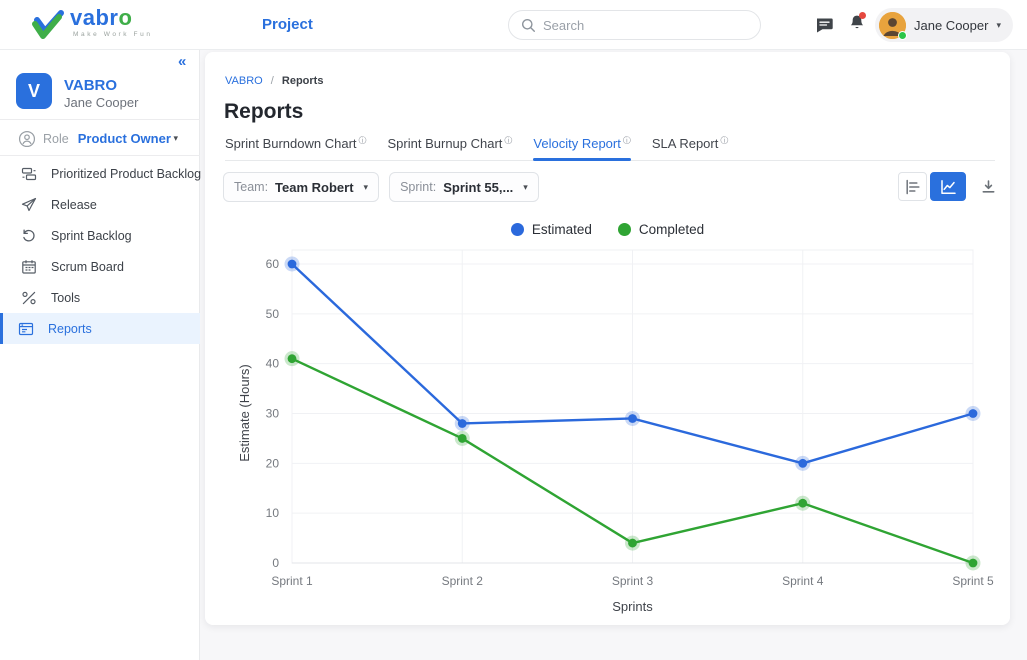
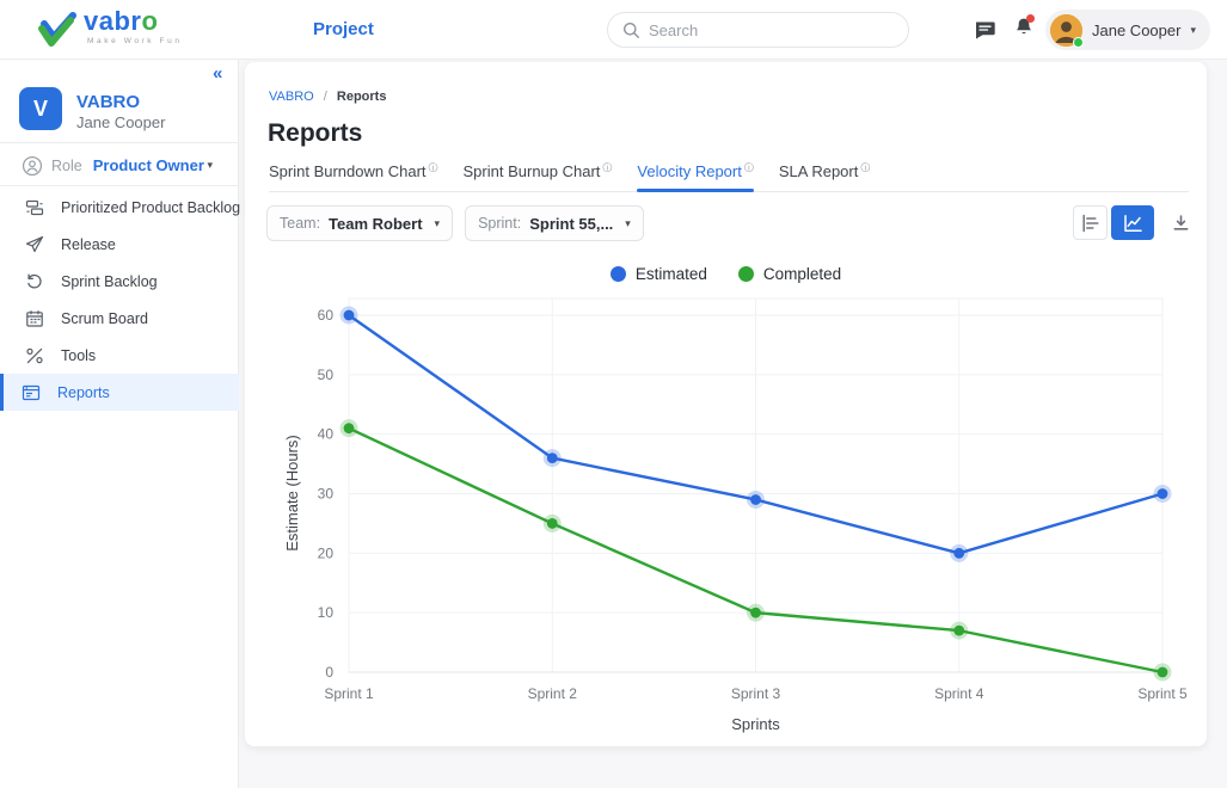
Estimated/Sprint 2: 28 -> 36
Completed/Sprint 3: 4 -> 10
Completed/Sprint 4: 12 -> 7
